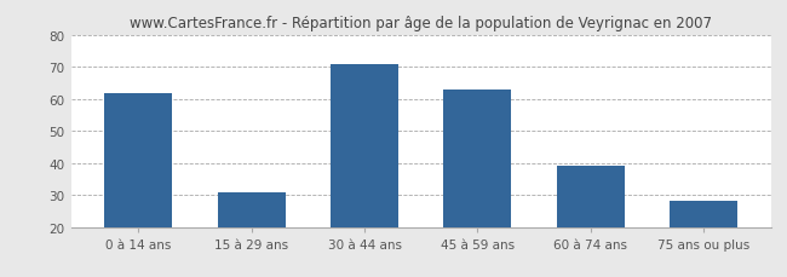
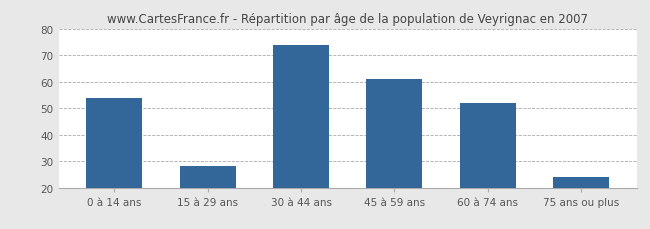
0 à 14 ans: 62 -> 54
15 à 29 ans: 31 -> 28
30 à 44 ans: 71 -> 74
45 à 59 ans: 63 -> 61
60 à 74 ans: 39 -> 52
75 ans ou plus: 28 -> 24
